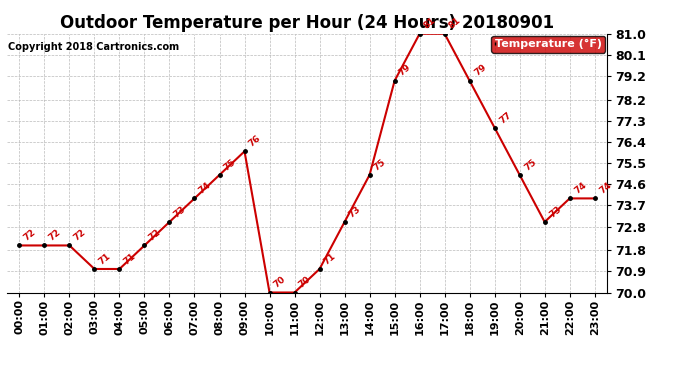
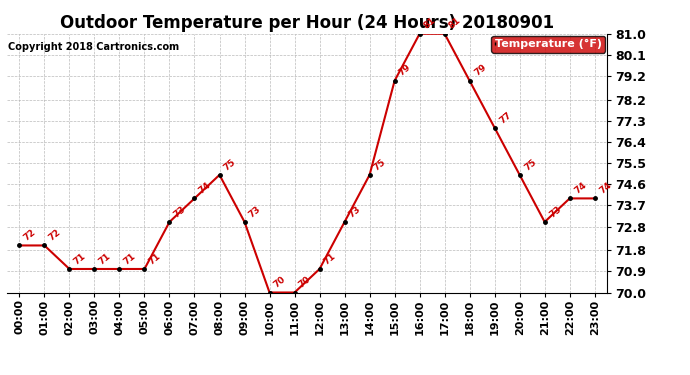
02:00: 72 -> 71
05:00: 72 -> 71
09:00: 76 -> 73
